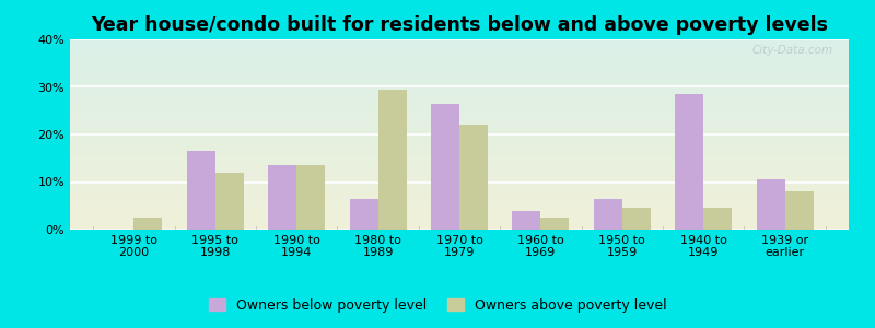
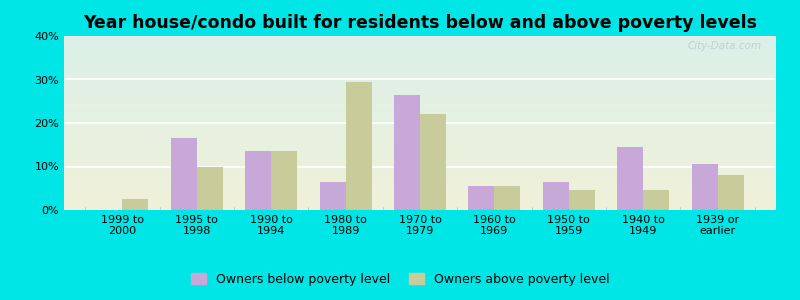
Owners above poverty level/1995 to 1998: 12.0% -> 10.0%
Owners below poverty level/1960 to 1969: 4.0% -> 5.5%
Owners above poverty level/1960 to 1969: 2.5% -> 5.5%
Owners below poverty level/1940 to 1949: 28.5% -> 14.5%
